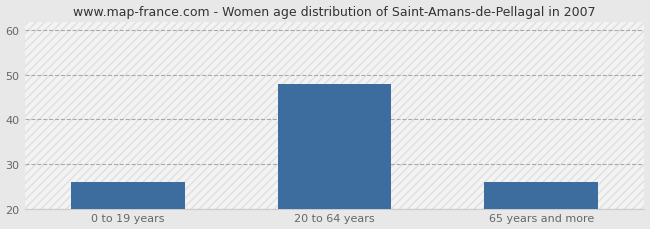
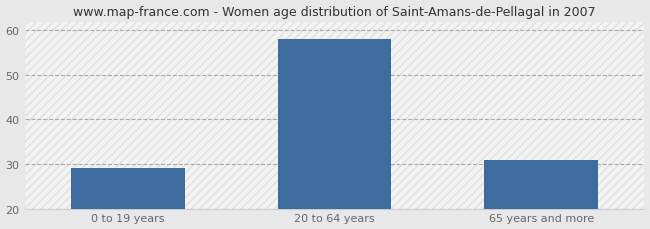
0 to 19 years: 26 -> 29
20 to 64 years: 48 -> 58
65 years and more: 26 -> 31
